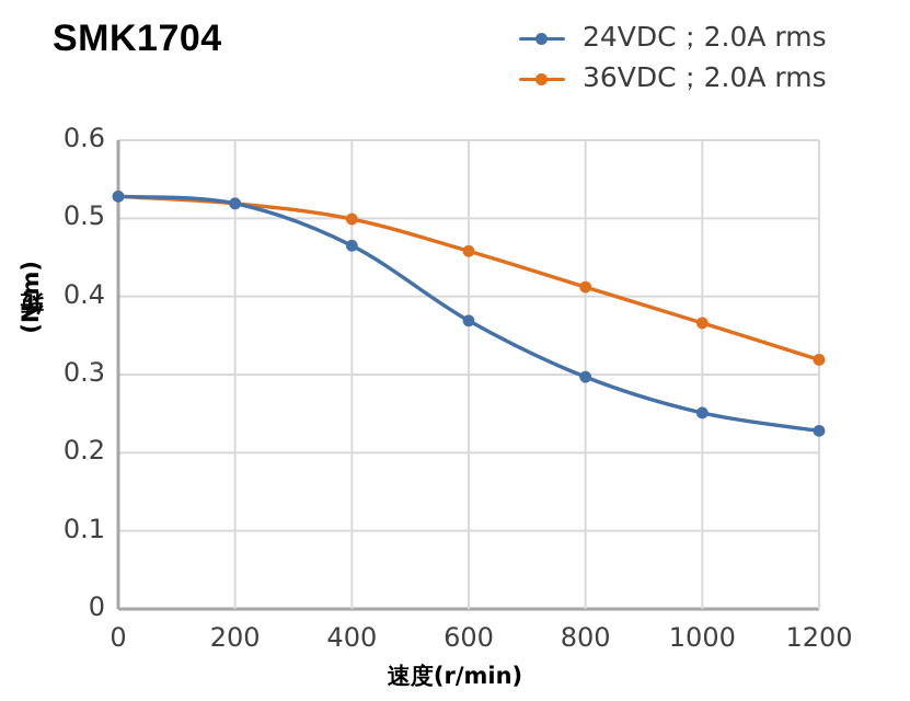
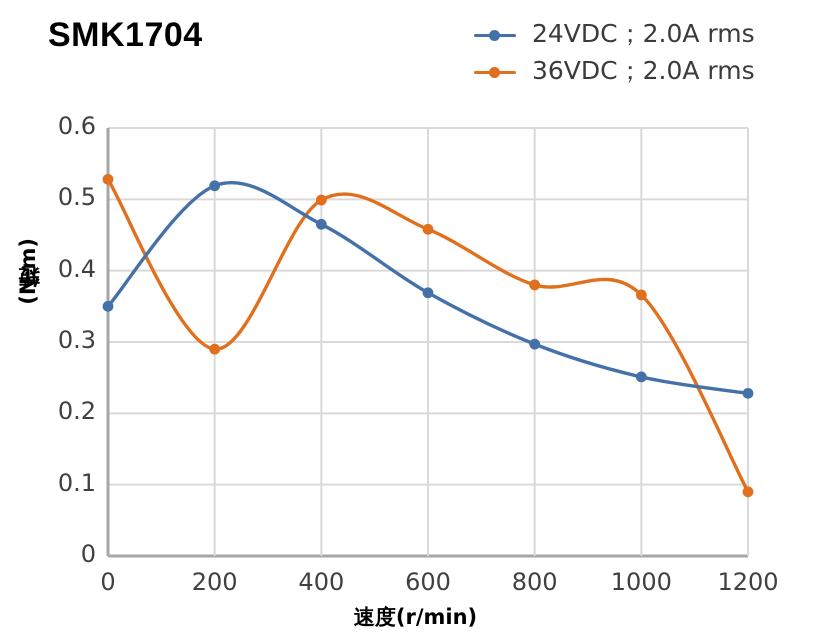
24VDC；2.0A rms/0: 0.53 -> 0.35
36VDC；2.0A rms/200: 0.52 -> 0.29
36VDC；2.0A rms/800: 0.41 -> 0.38
36VDC；2.0A rms/1200: 0.32 -> 0.09
